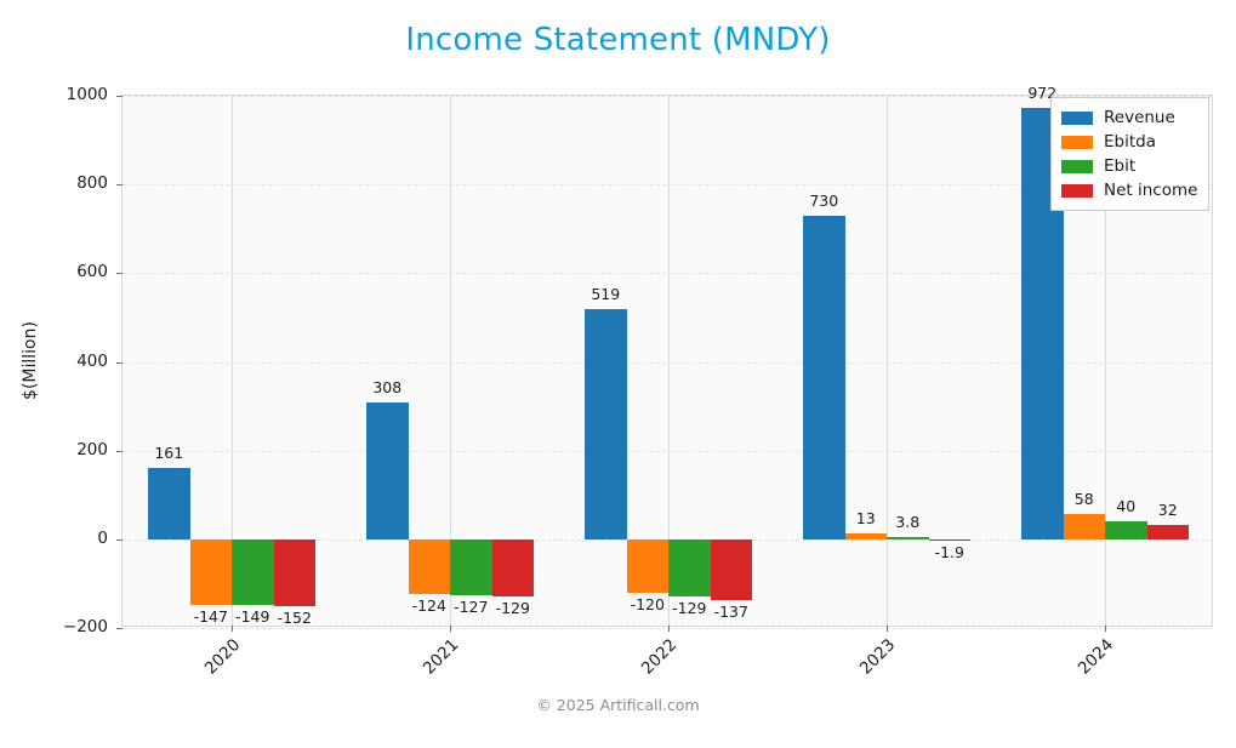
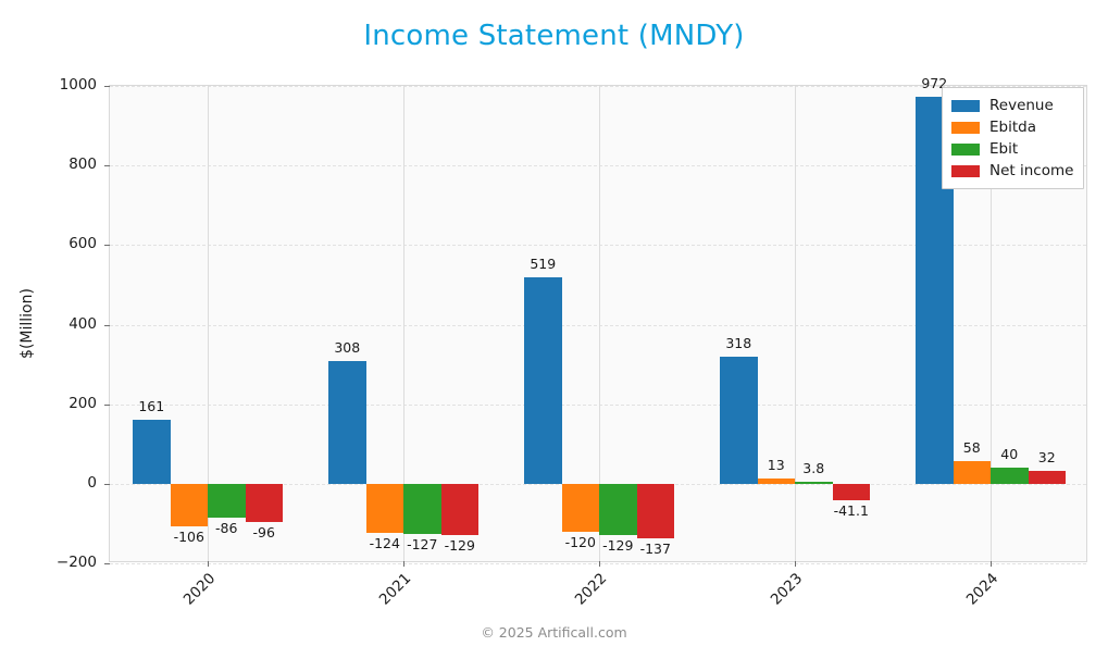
Ebitda/2020: -147 -> -106
Ebit/2020: -149 -> -86
Net income/2020: -152 -> -96
Revenue/2023: 730 -> 318
Net income/2023: -1.9 -> -41.1
